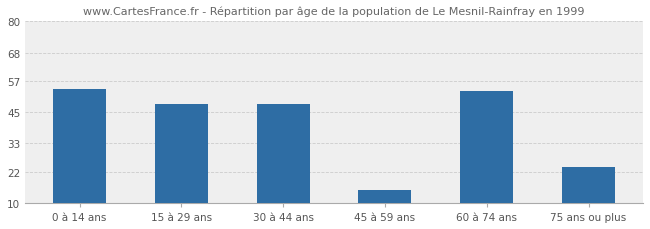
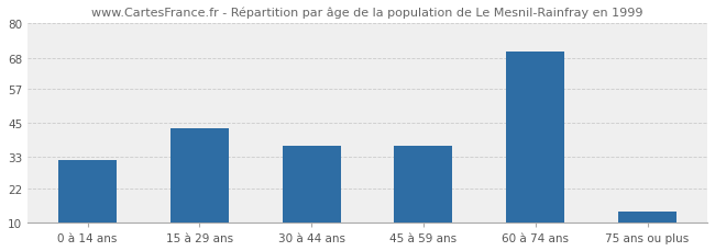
0 à 14 ans: 54 -> 32
15 à 29 ans: 48 -> 43
30 à 44 ans: 48 -> 37
45 à 59 ans: 15 -> 37
60 à 74 ans: 53 -> 70
75 ans ou plus: 24 -> 14
